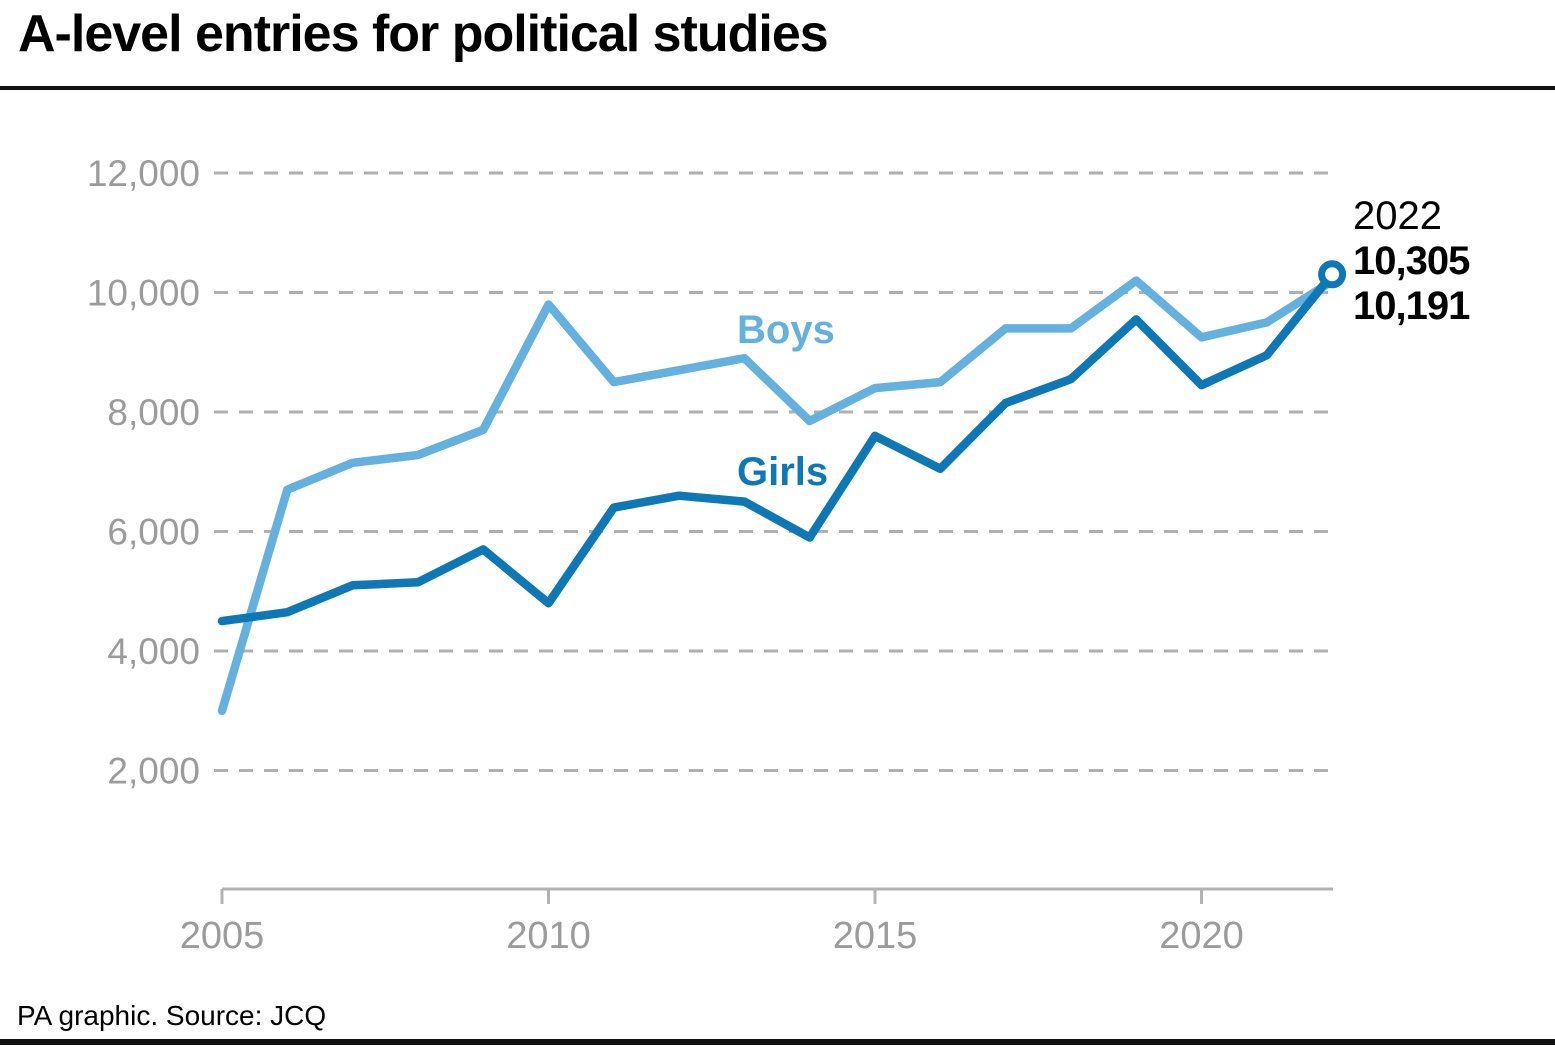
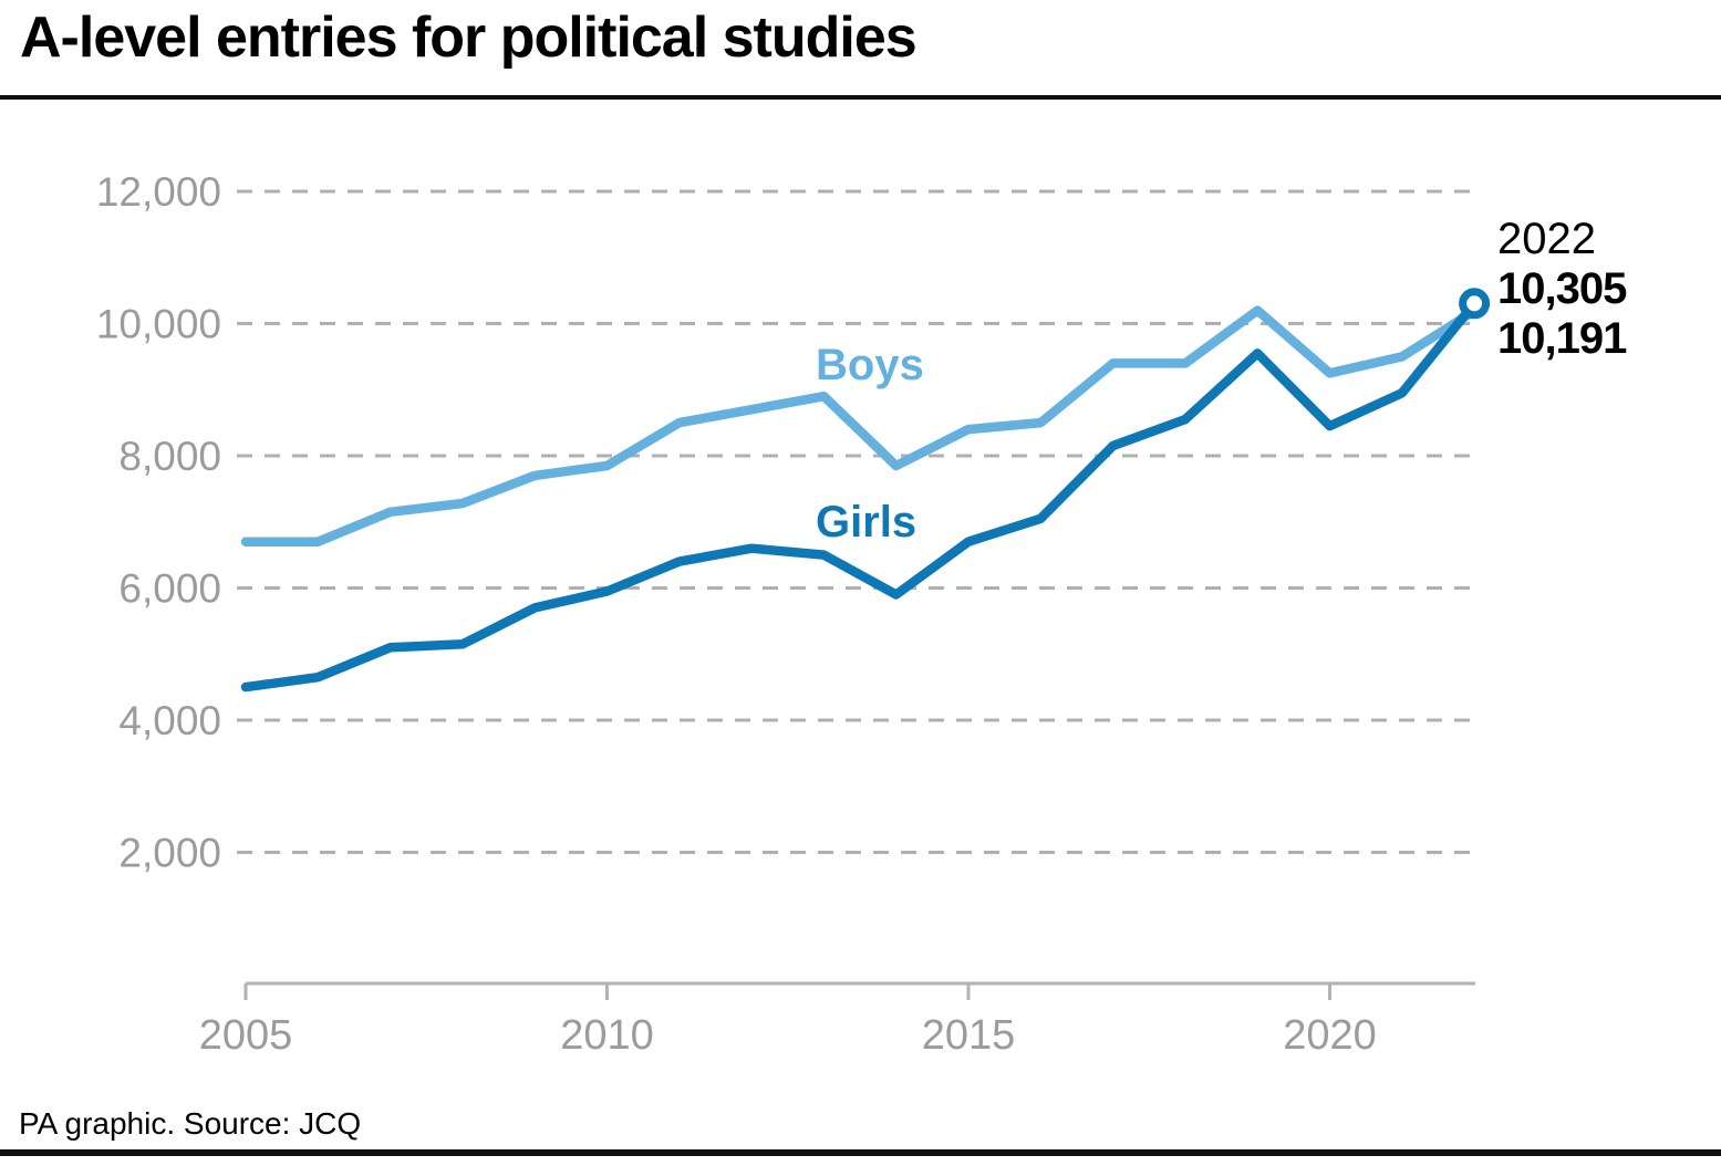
Boys/2005: 3000 -> 6700
Boys/2010: 9800 -> 7800
Girls/2010: 4800 -> 6000
Girls/2015: 7600 -> 6700
